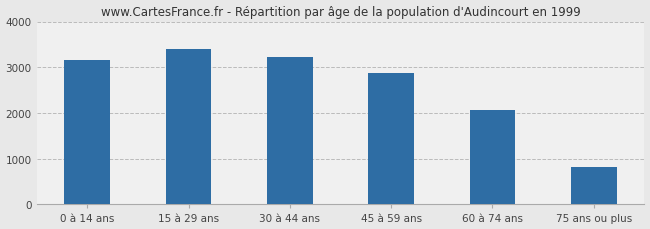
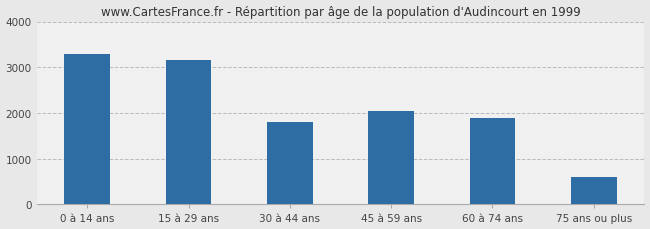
0 à 14 ans: 3150 -> 3300
15 à 29 ans: 3400 -> 3150
30 à 44 ans: 3230 -> 1800
45 à 59 ans: 2880 -> 2050
60 à 74 ans: 2070 -> 1900
75 ans ou plus: 820 -> 600
